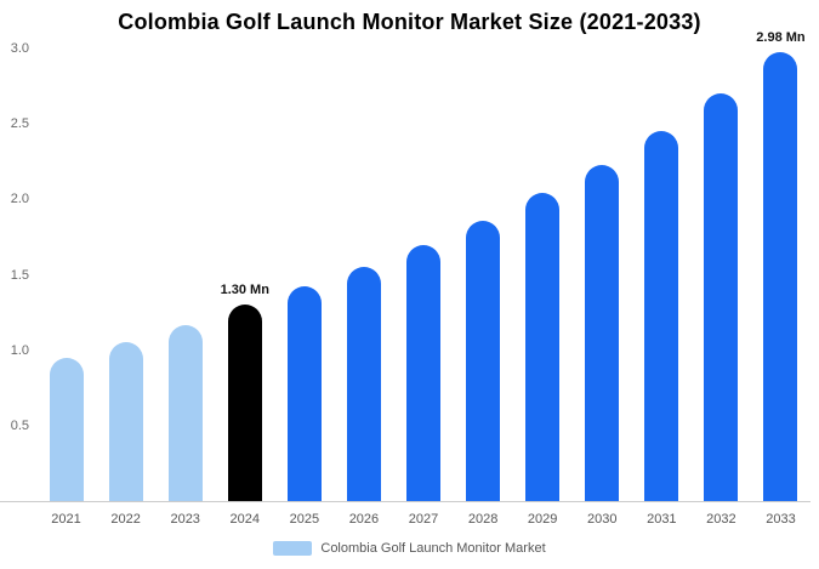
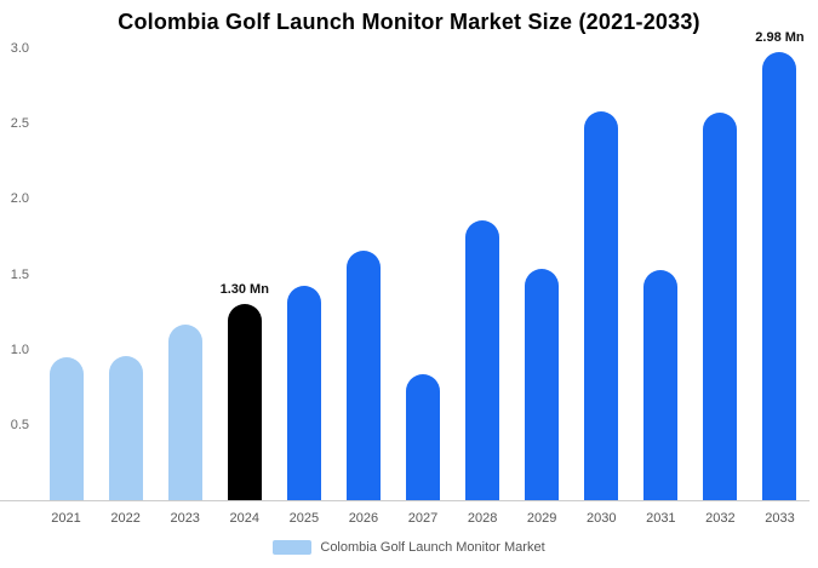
2022: 1.05 -> 0.96
2026: 1.55 -> 1.66
2027: 1.70 -> 0.84
2029: 2.04 -> 1.54
2030: 2.23 -> 2.58
2031: 2.45 -> 1.53
2032: 2.70 -> 2.57
